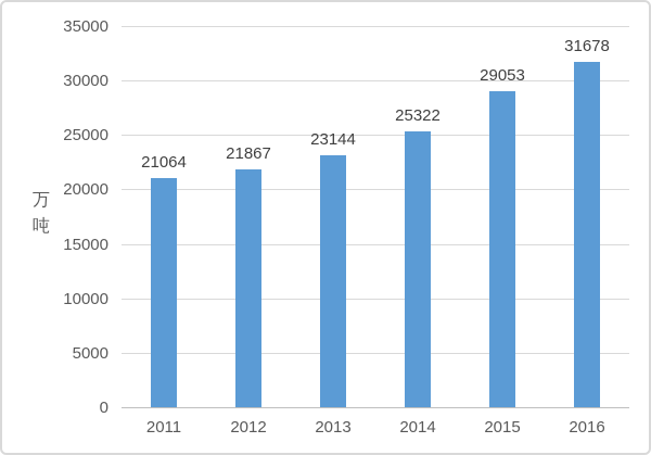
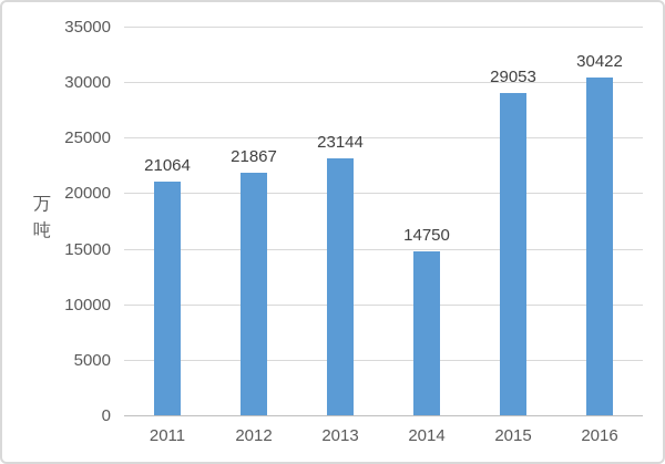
2014: 25322 -> 14750
2016: 31678 -> 30422
